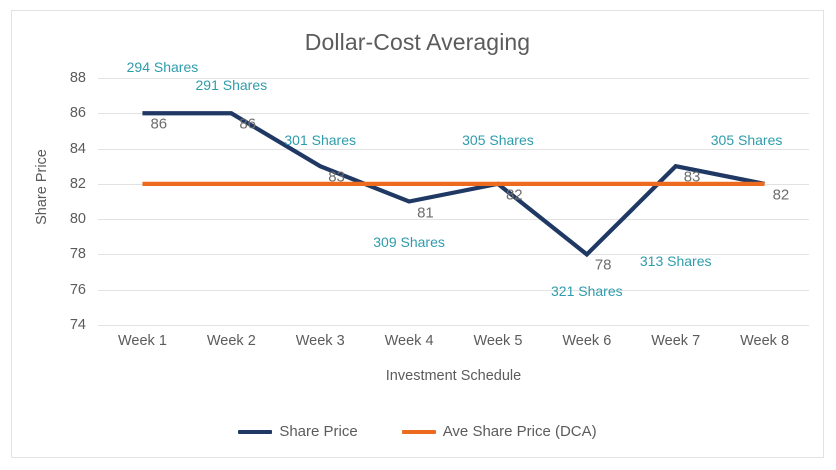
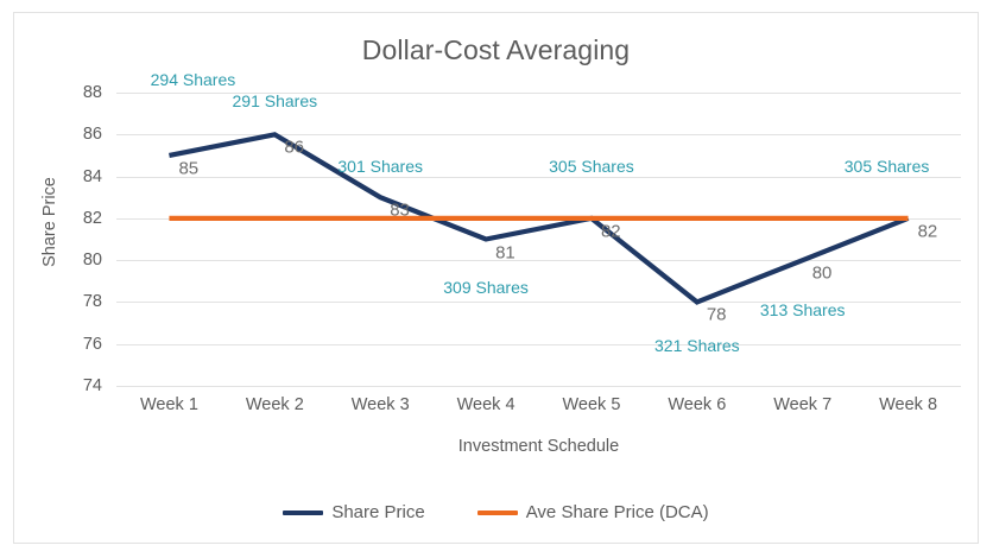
Share Price/Week 1: 86 -> 85
Share Price/Week 7: 83 -> 80
